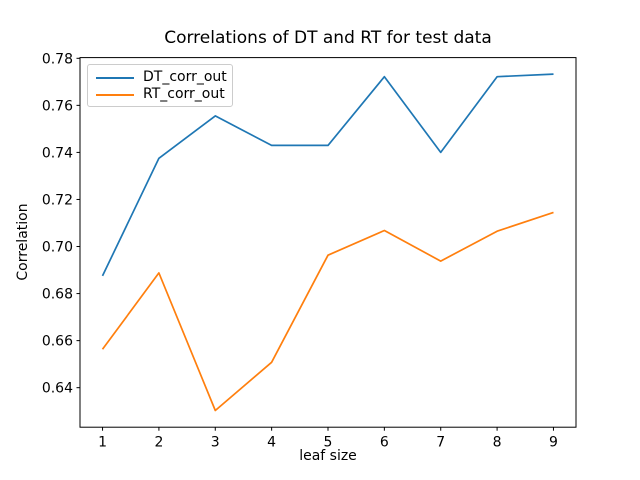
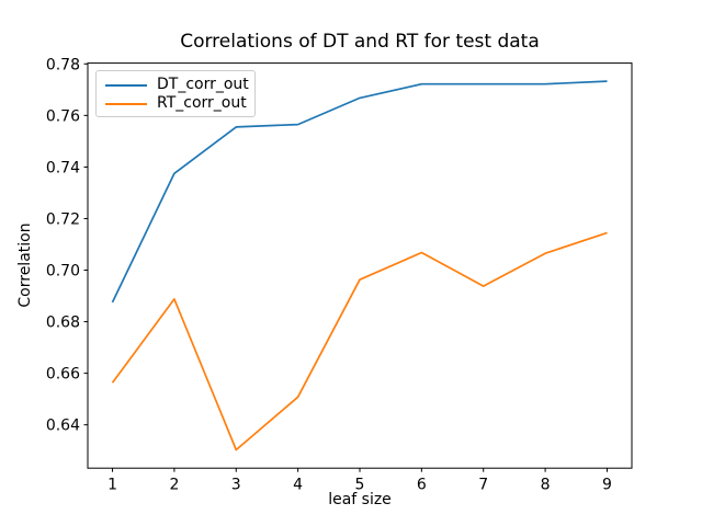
DT_corr_out/4: 0.743 -> 0.756
DT_corr_out/5: 0.743 -> 0.767
DT_corr_out/7: 0.740 -> 0.772
